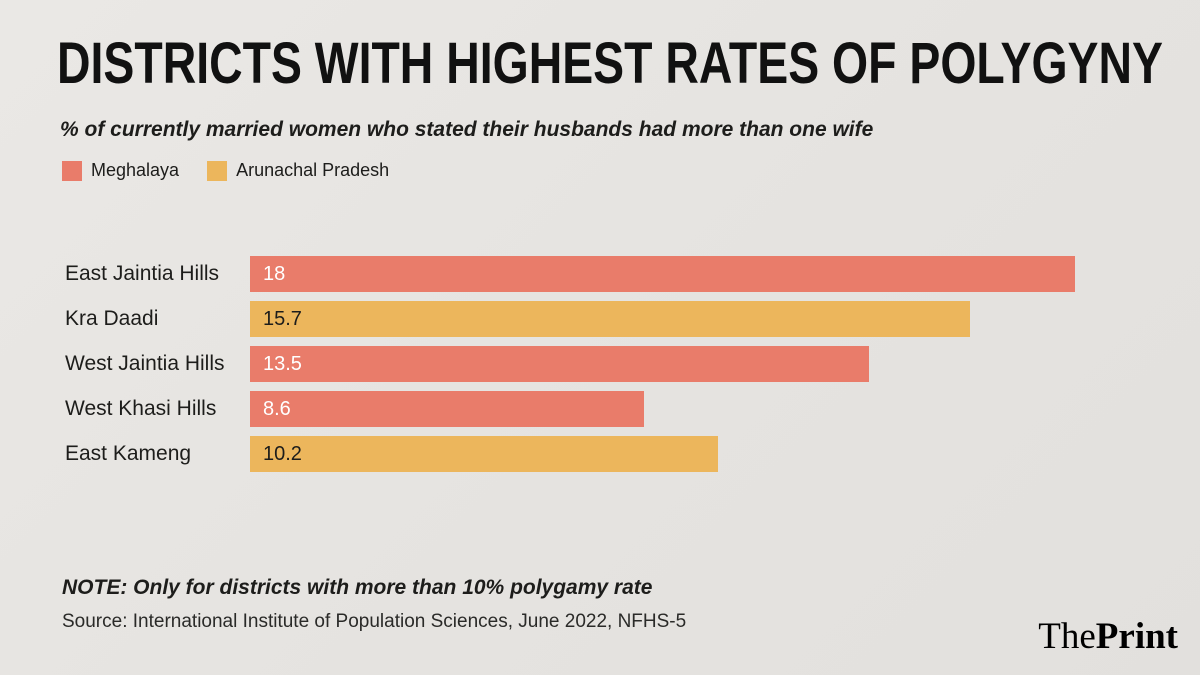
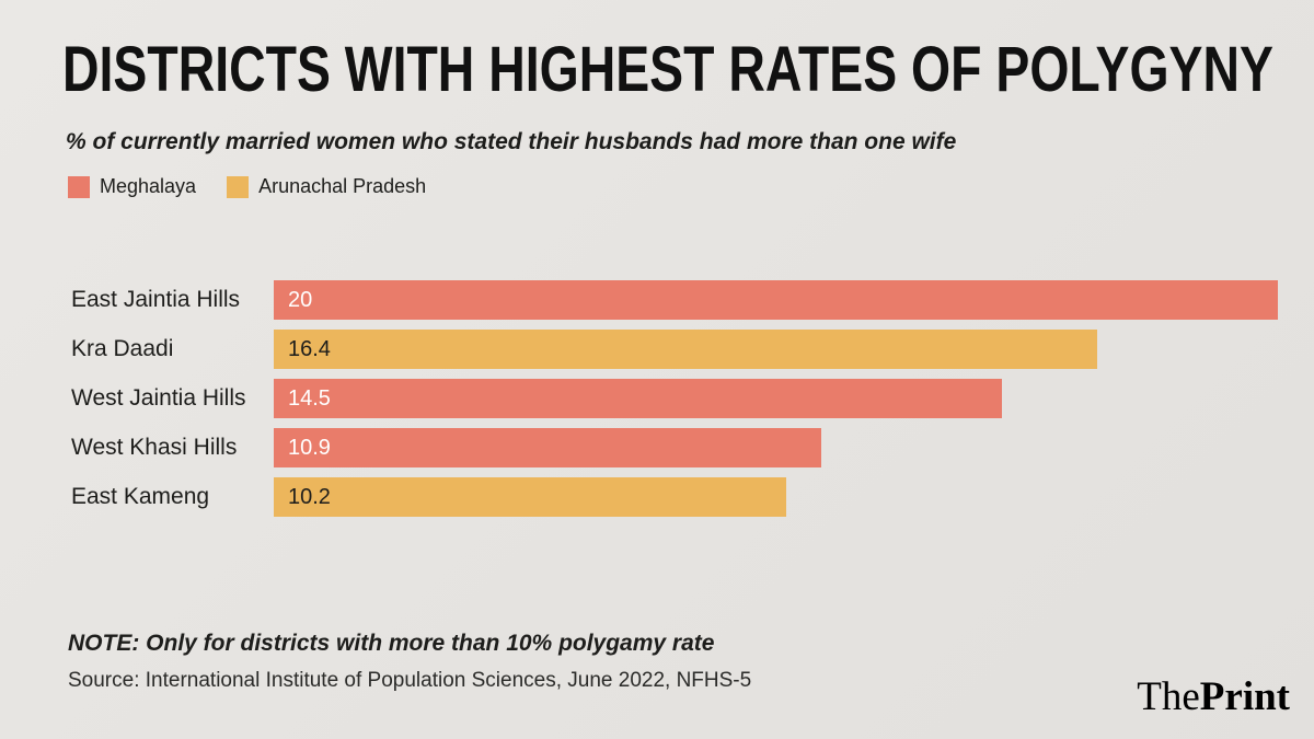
East Jaintia Hills: 18 -> 20
Kra Daadi: 15.7 -> 16.4
West Jaintia Hills: 13.5 -> 14.5
West Khasi Hills: 8.6 -> 10.9
